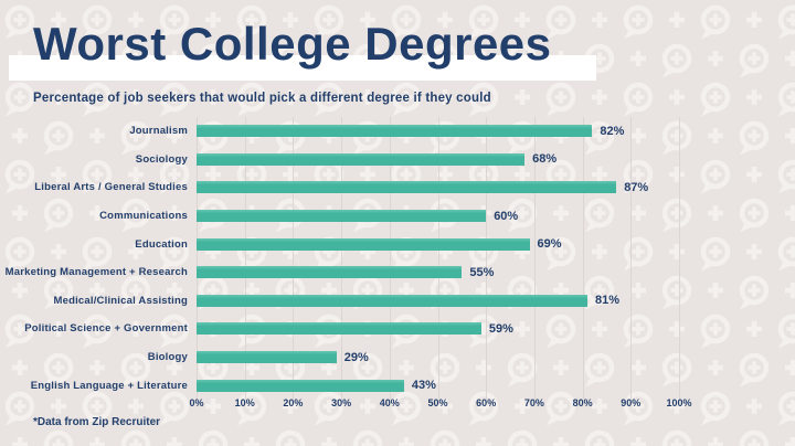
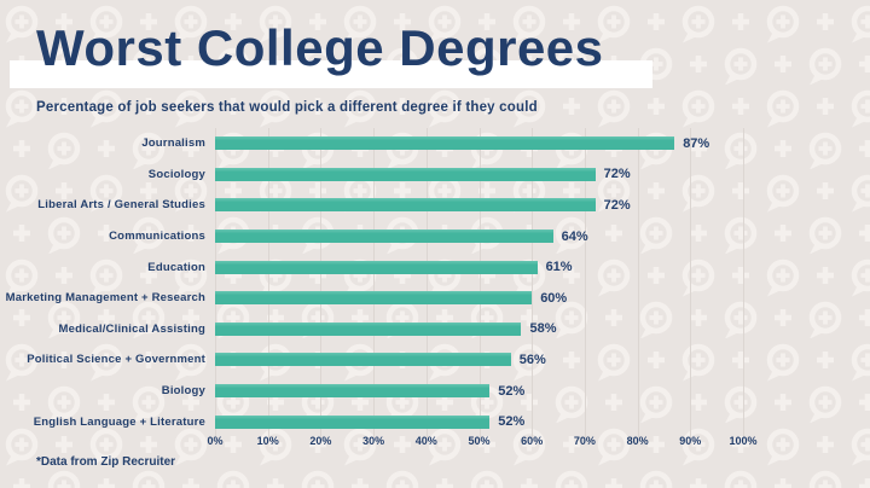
Journalism: 82% -> 87%
Sociology: 68% -> 72%
Liberal Arts / General Studies: 87% -> 72%
Communications: 60% -> 64%
Education: 69% -> 61%
Marketing Management + Research: 55% -> 60%
Medical/Clinical Assisting: 81% -> 58%
Political Science + Government: 59% -> 56%
Biology: 29% -> 52%
English Language + Literature: 43% -> 52%
